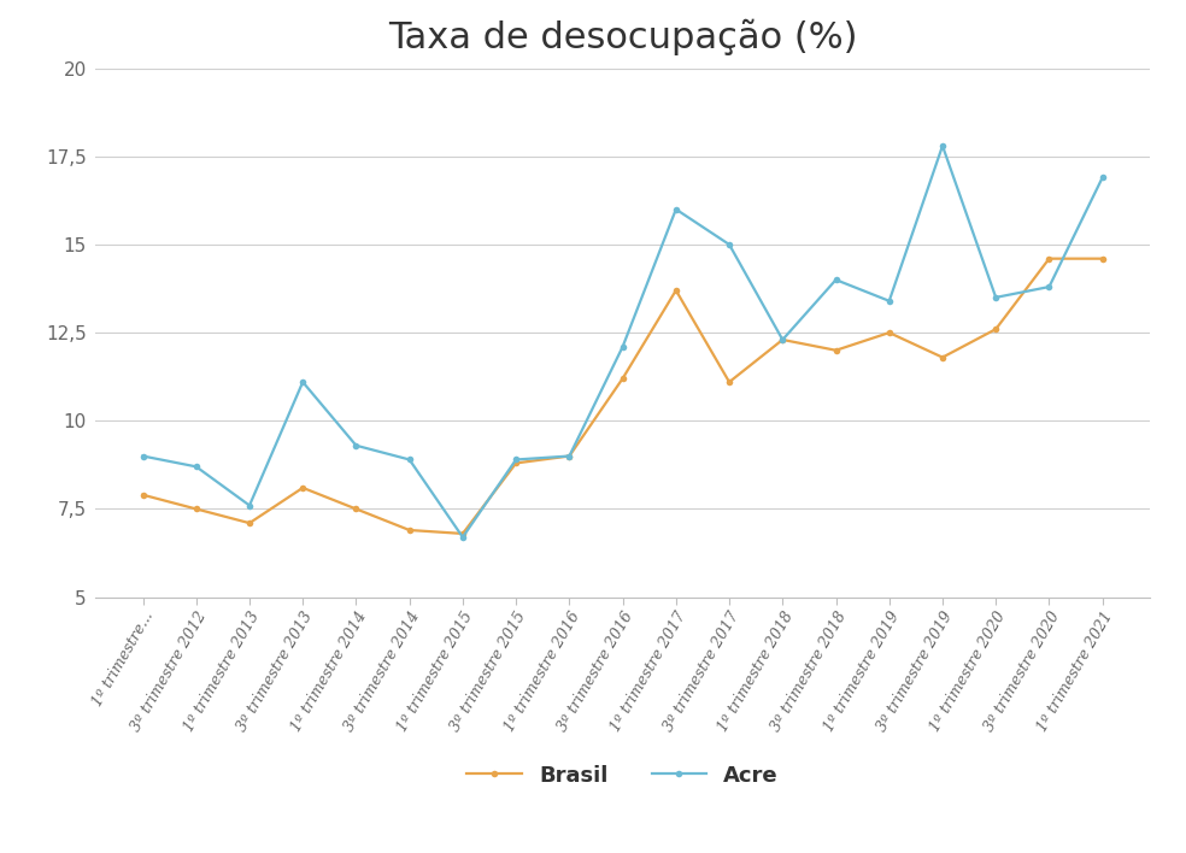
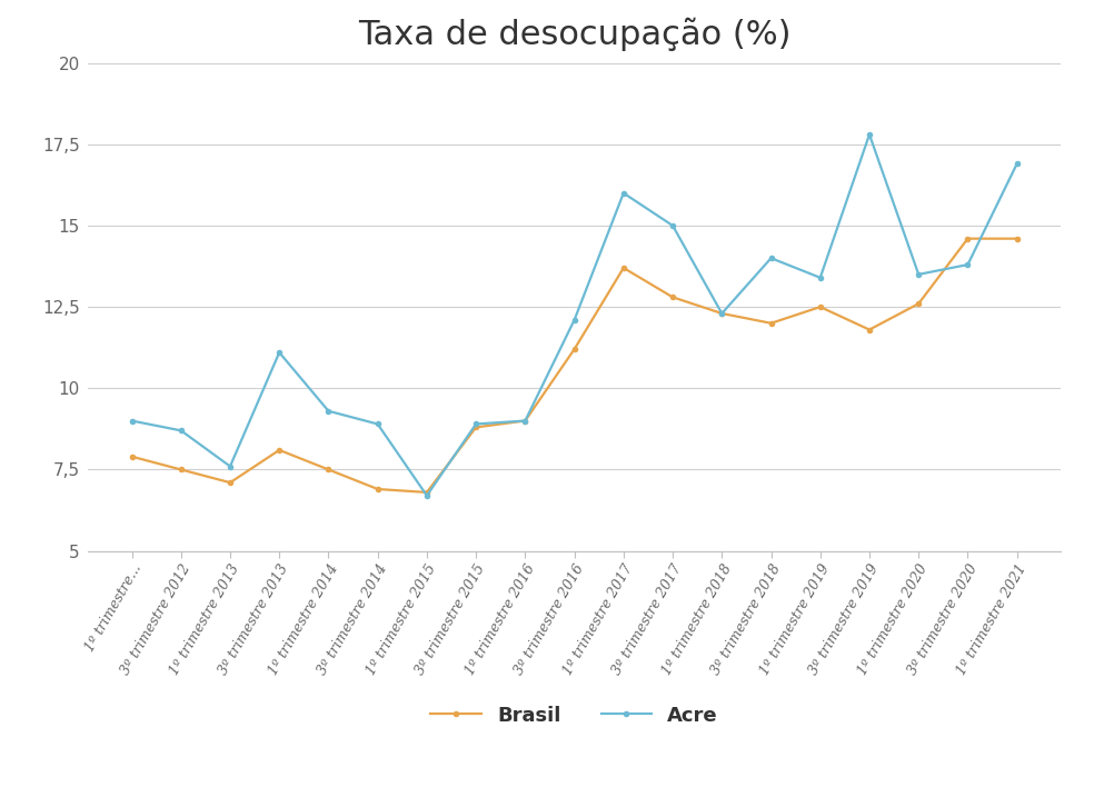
Brasil/3º trimestre 2017: 11,1 -> 12,8
